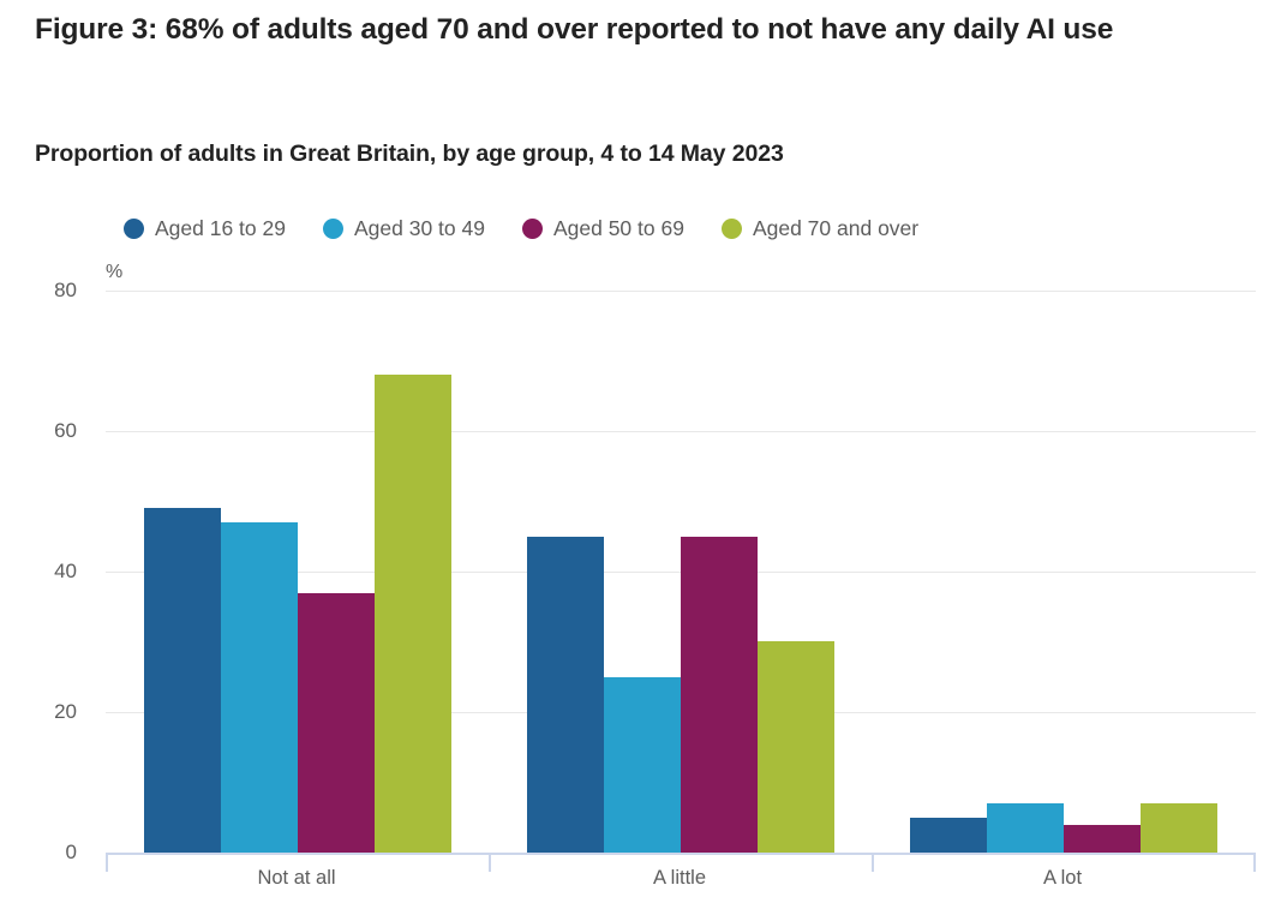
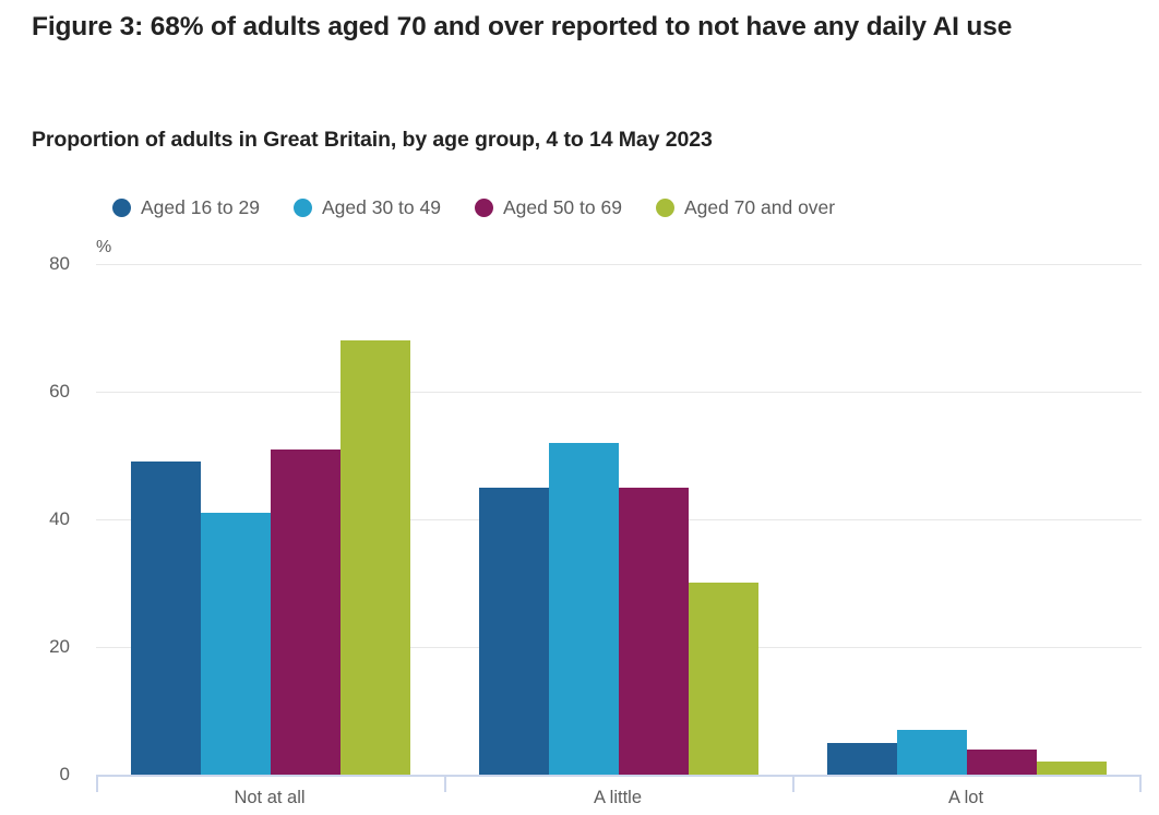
Aged 30 to 49/Not at all: 47 -> 41
Aged 50 to 69/Not at all: 37 -> 51
Aged 30 to 49/A little: 25 -> 52
Aged 70 and over/A lot: 7 -> 2
